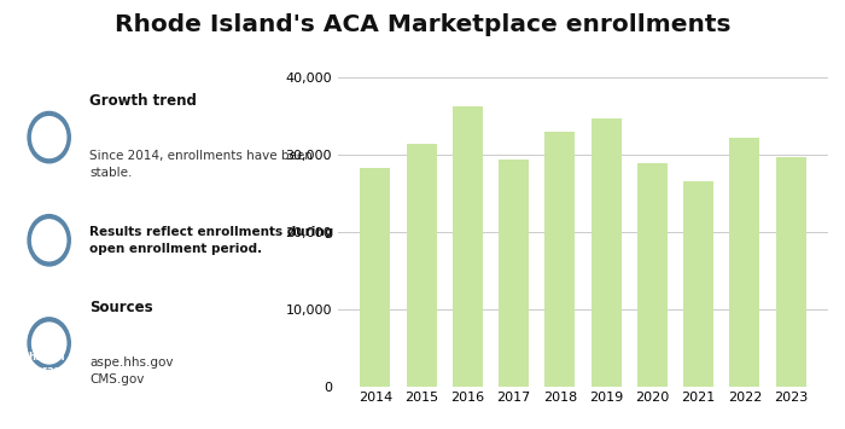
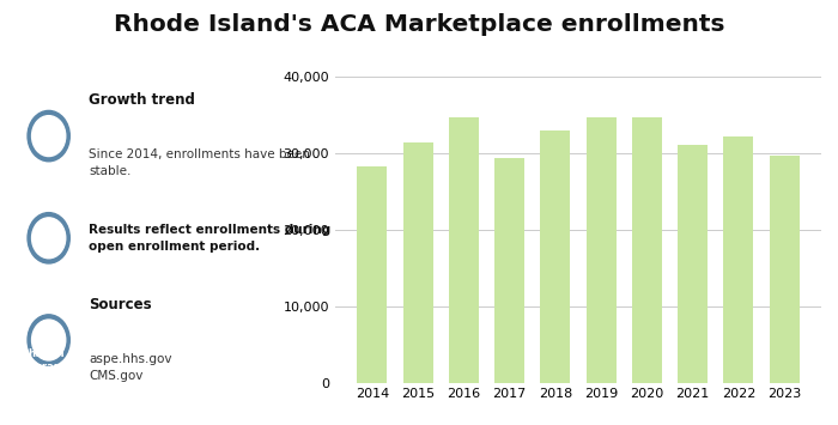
2016: 36,200 -> 34,600
2020: 28,800 -> 34,700
2021: 26,600 -> 31,100
